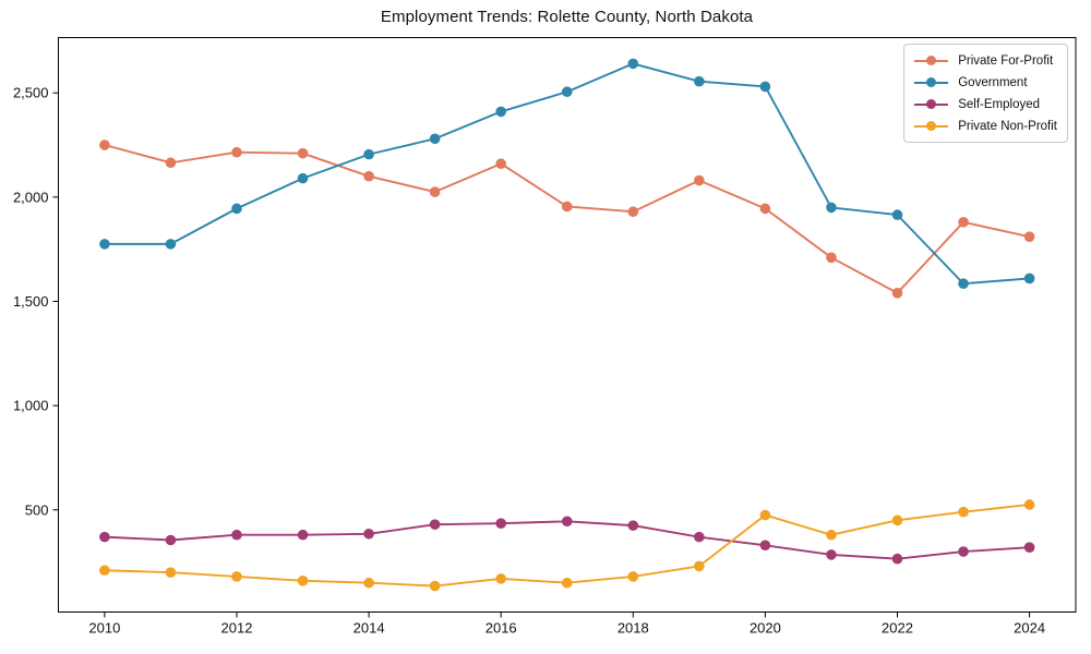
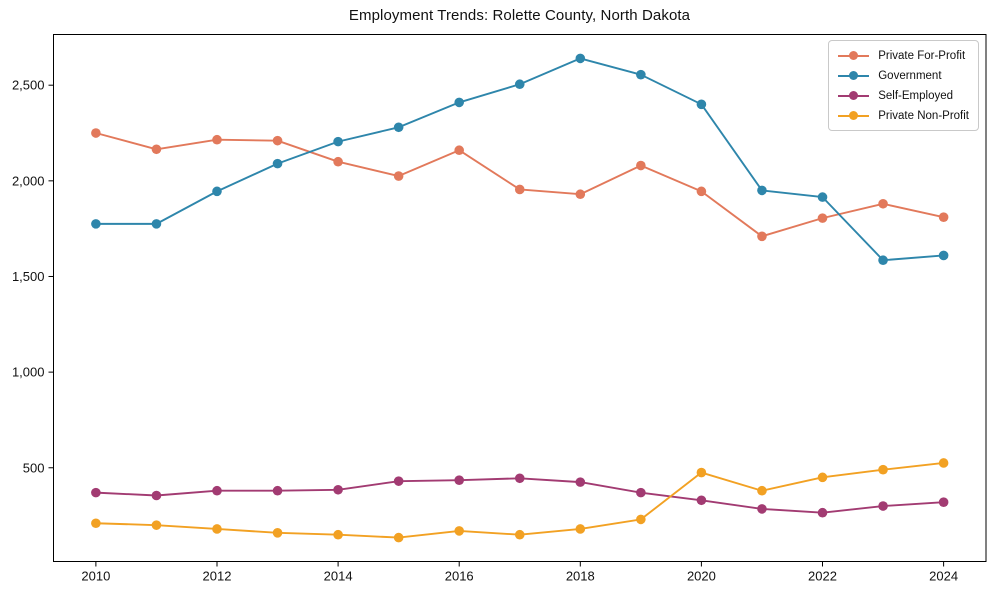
Government/2020: 2530 -> 2400
Private For-Profit/2022: 1540 -> 1800
